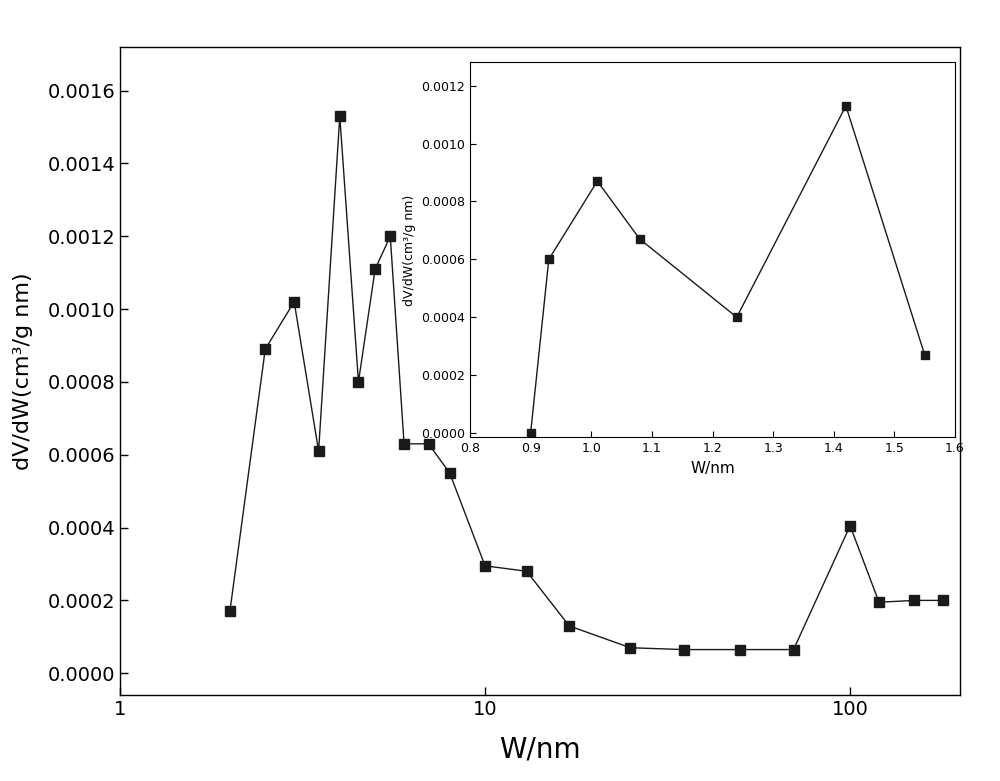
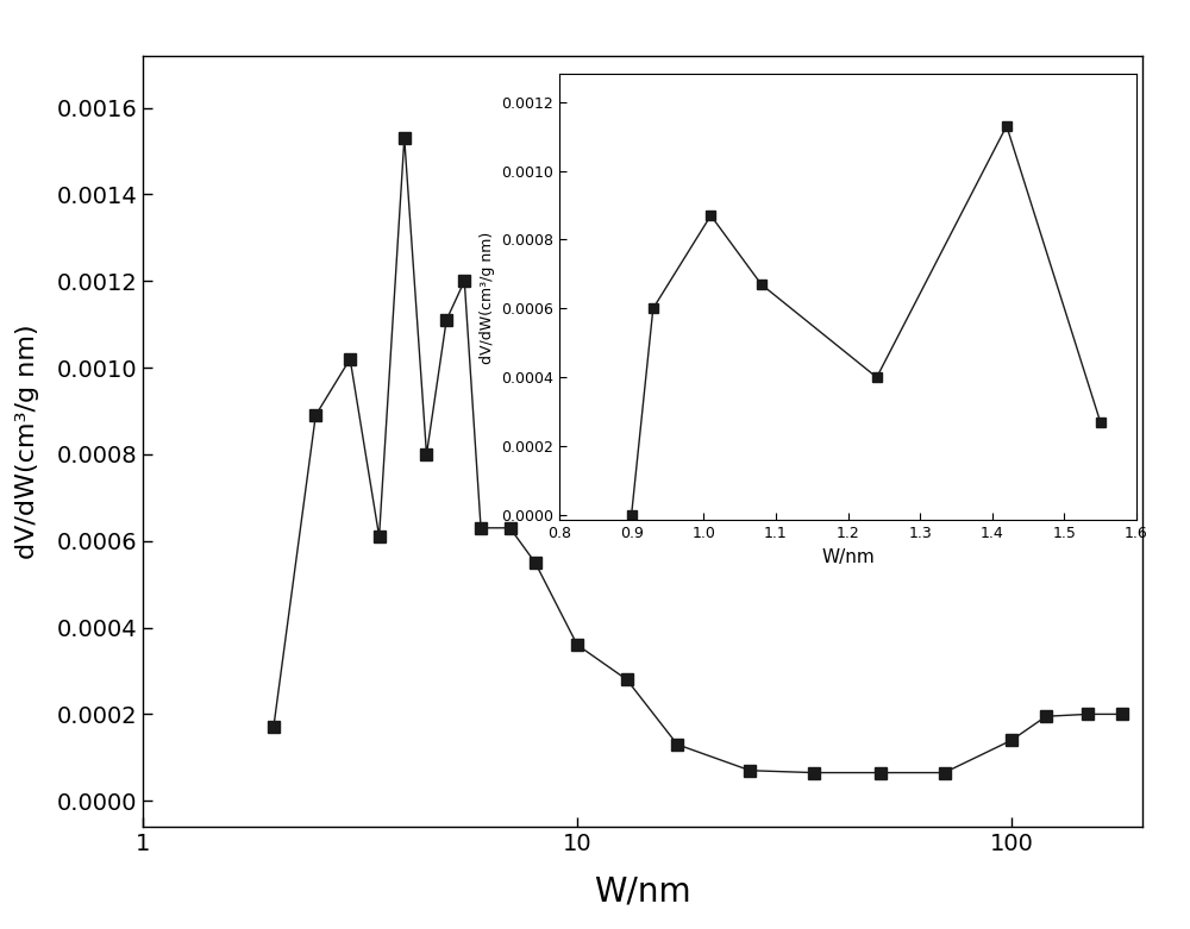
10: 0.000295 -> 0.000360
100: 0.000405 -> 0.000140
